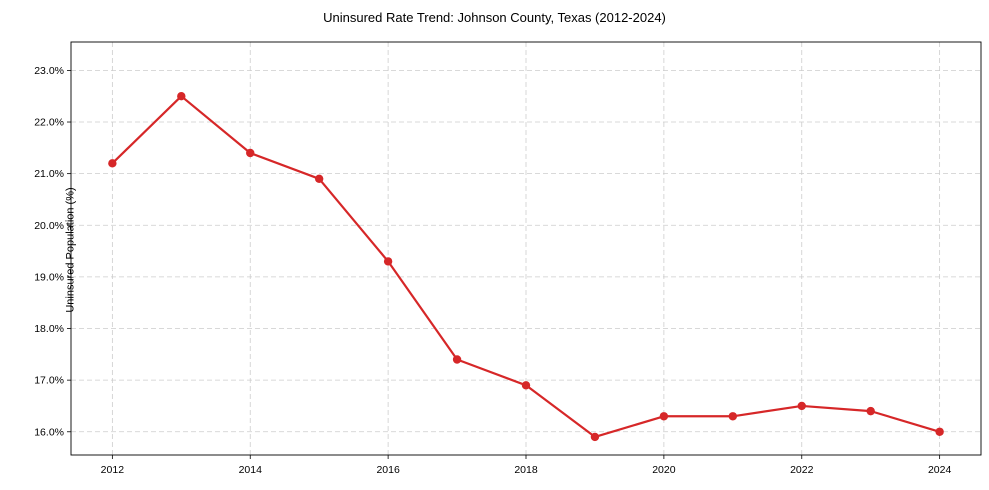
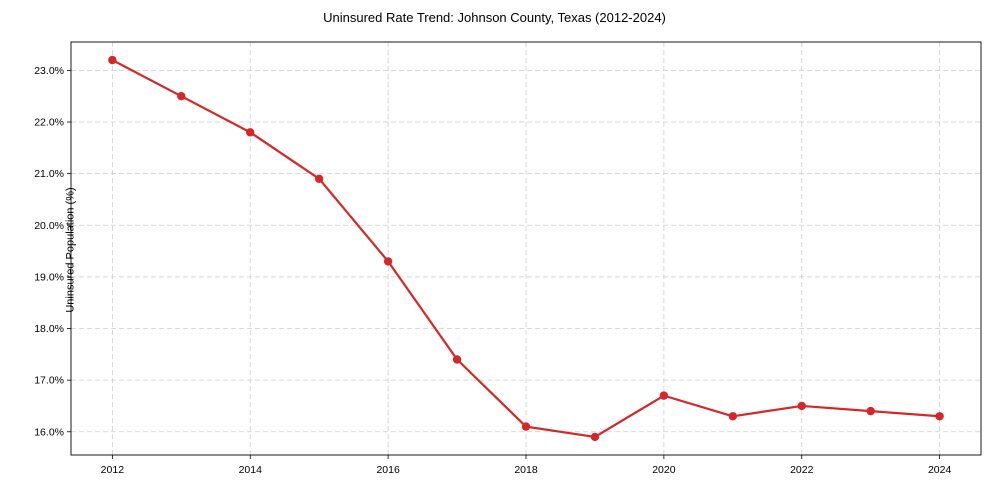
2012: 21.2% -> 23.2%
2014: 21.4% -> 21.8%
2018: 16.9% -> 16.1%
2020: 16.3% -> 16.7%
2024: 16.0% -> 16.3%
